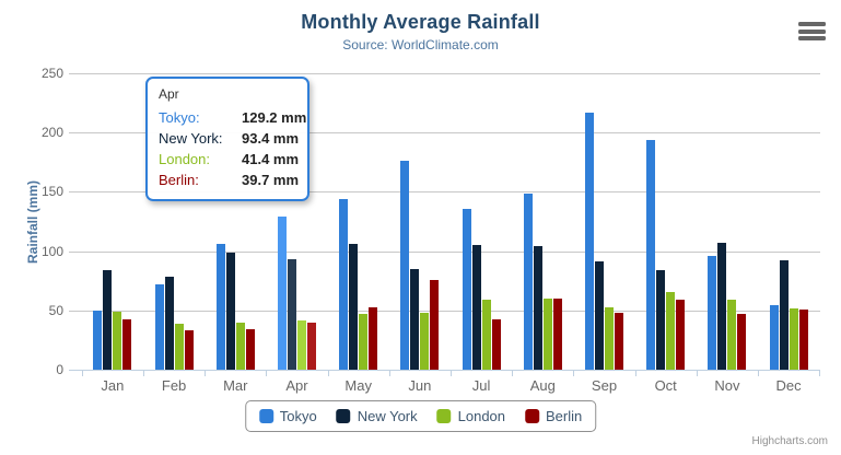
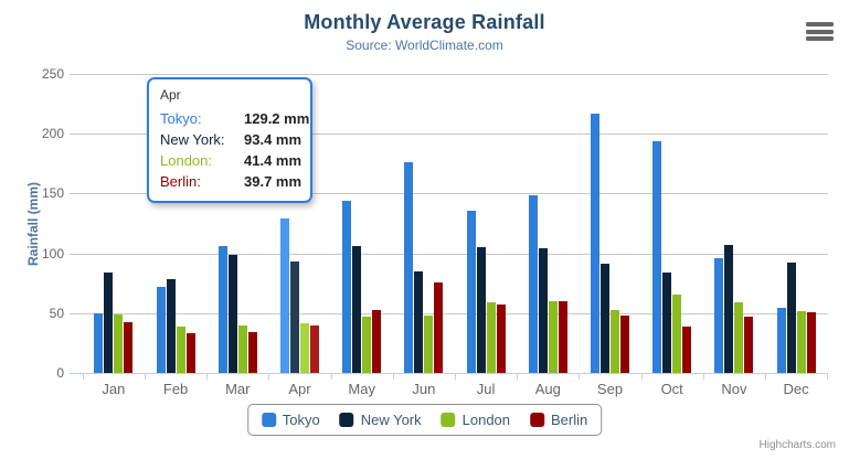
Berlin/Jul: 42 -> 57
Berlin/Oct: 59 -> 39
